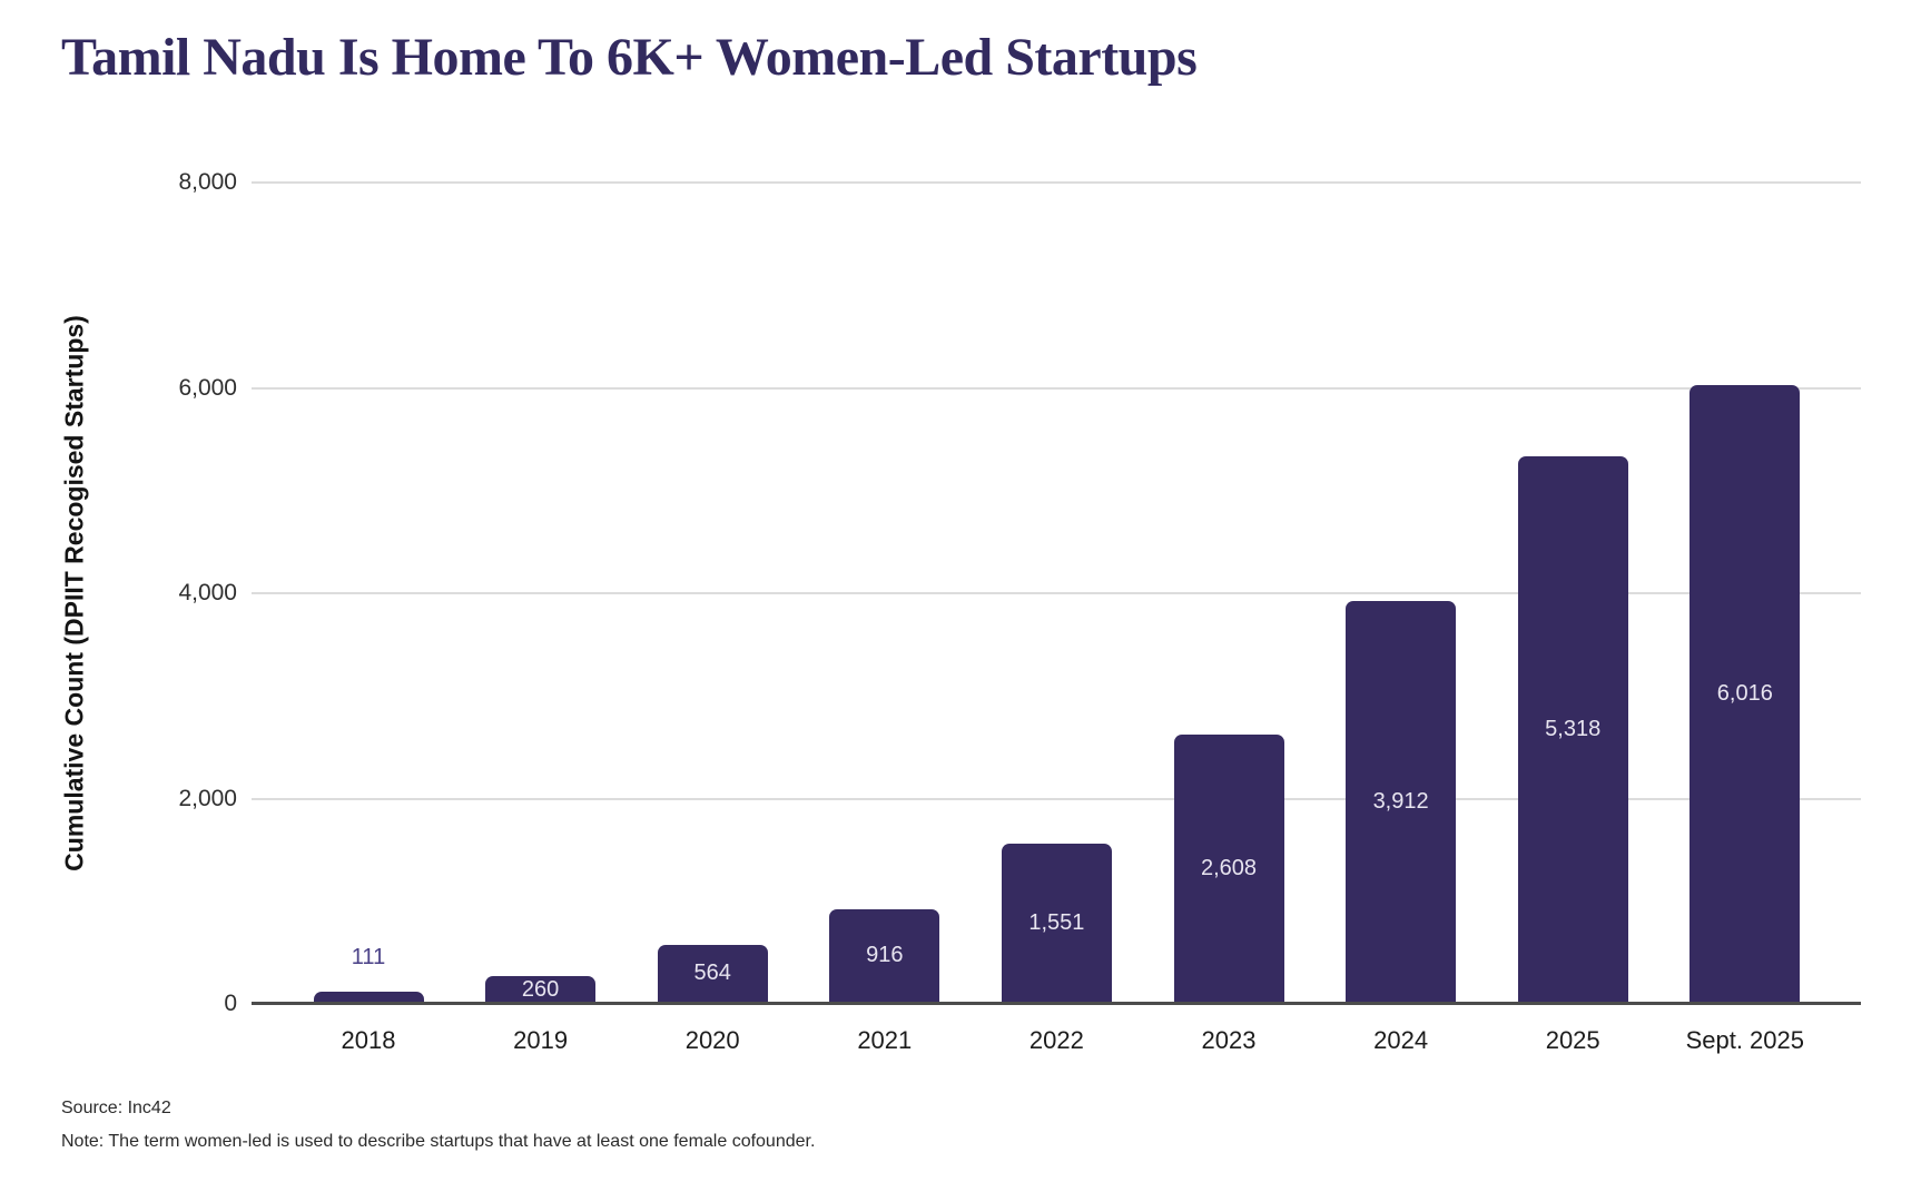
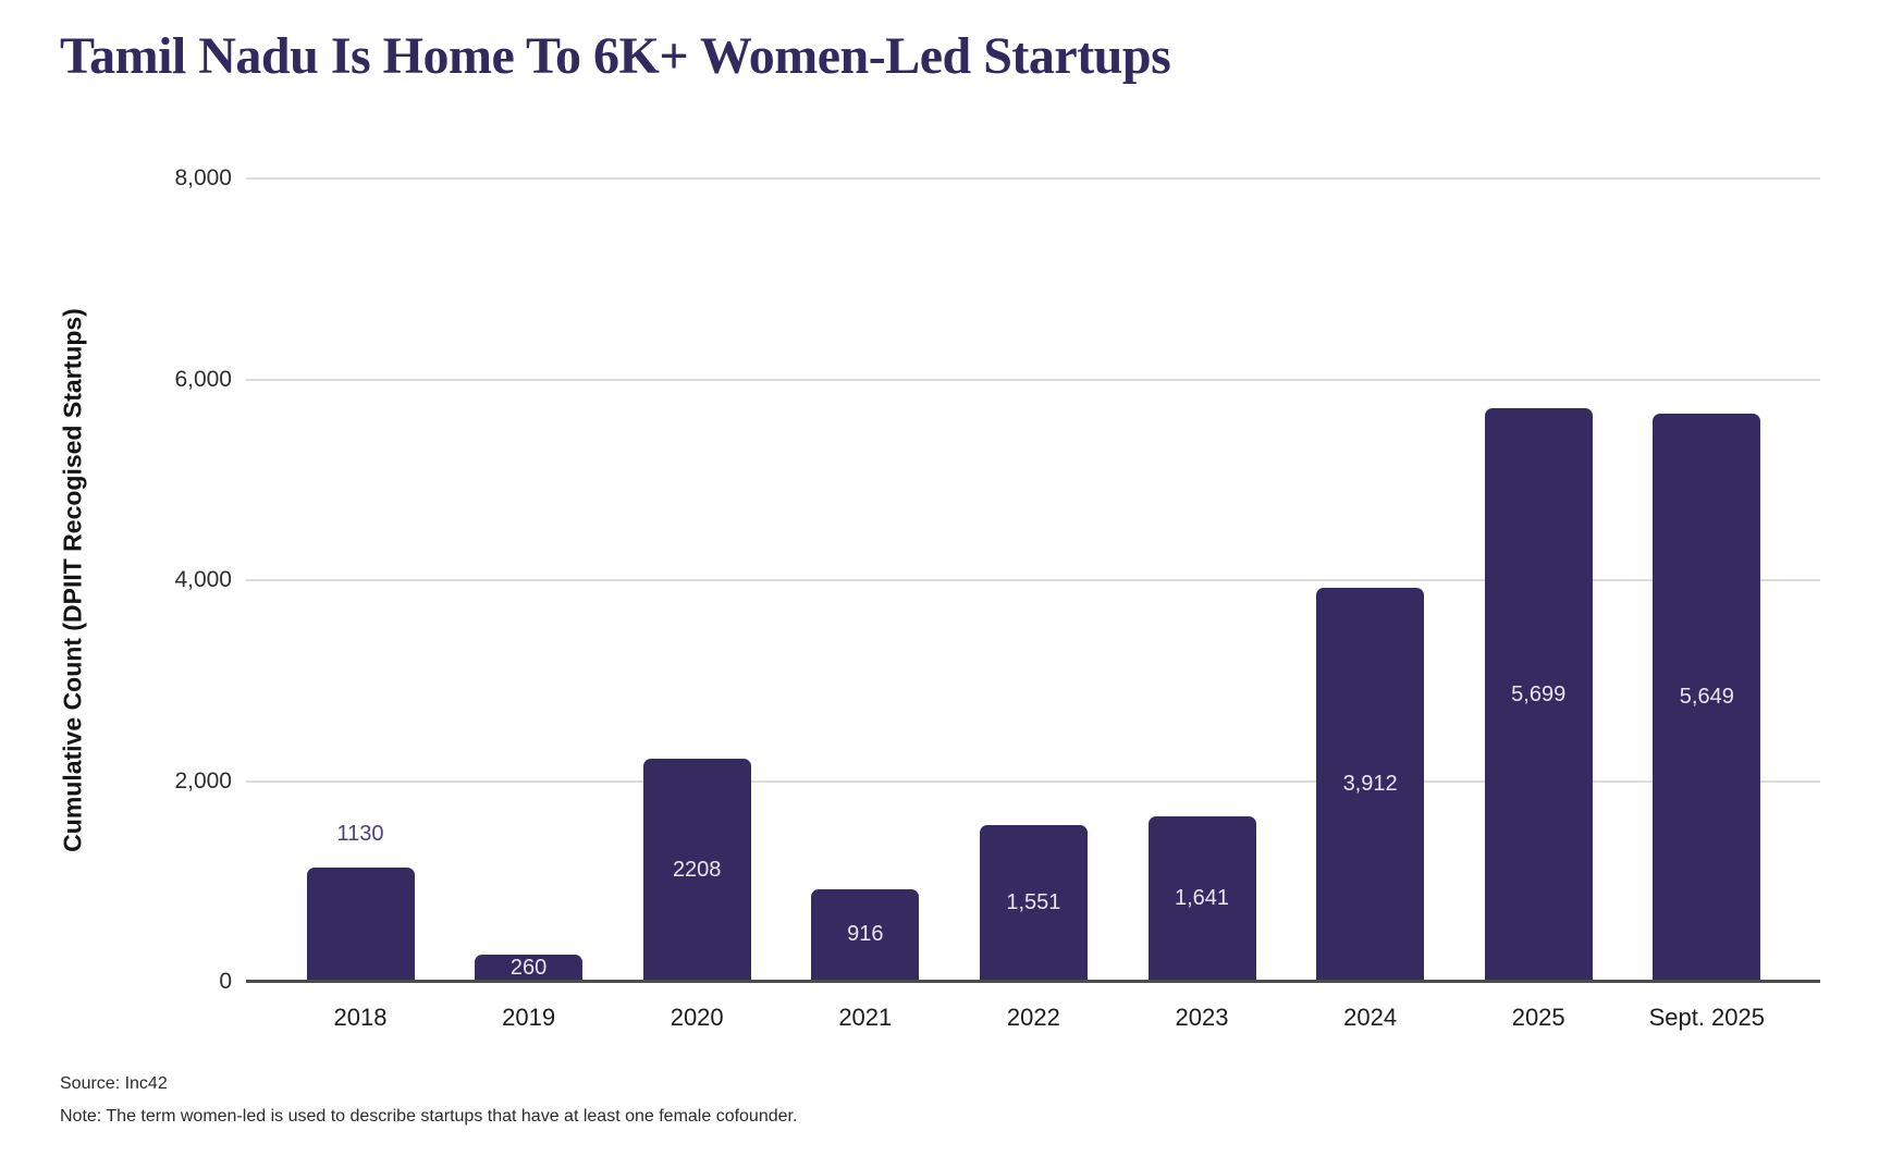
2018: 111 -> 1130
2020: 564 -> 2208
2023: 2,608 -> 1,641
2025: 5,318 -> 5,699
Sept. 2025: 6,016 -> 5,649
